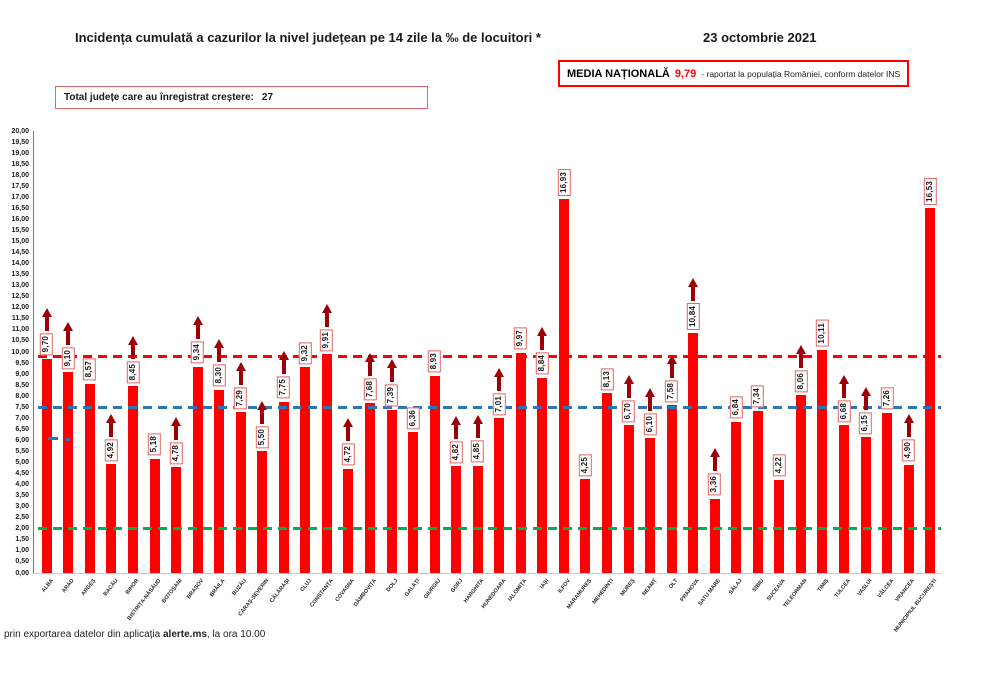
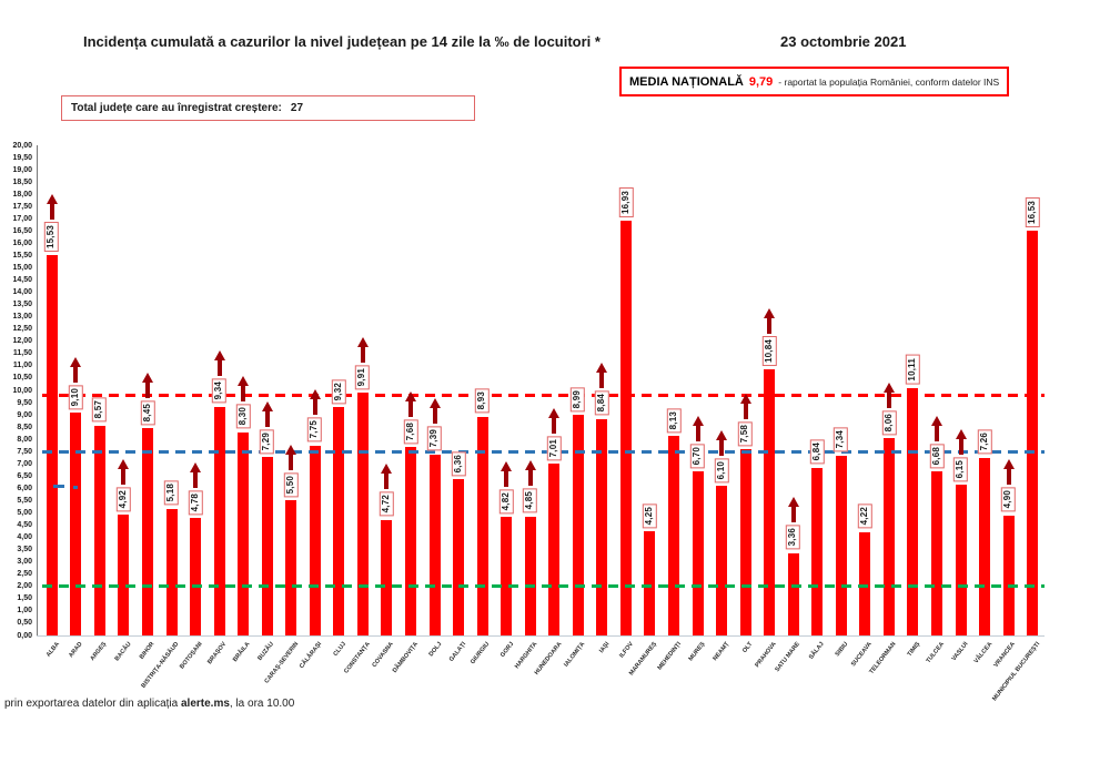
ALBA: 9,70 -> 15,53
IALOMIȚA: 9,97 -> 8,99
